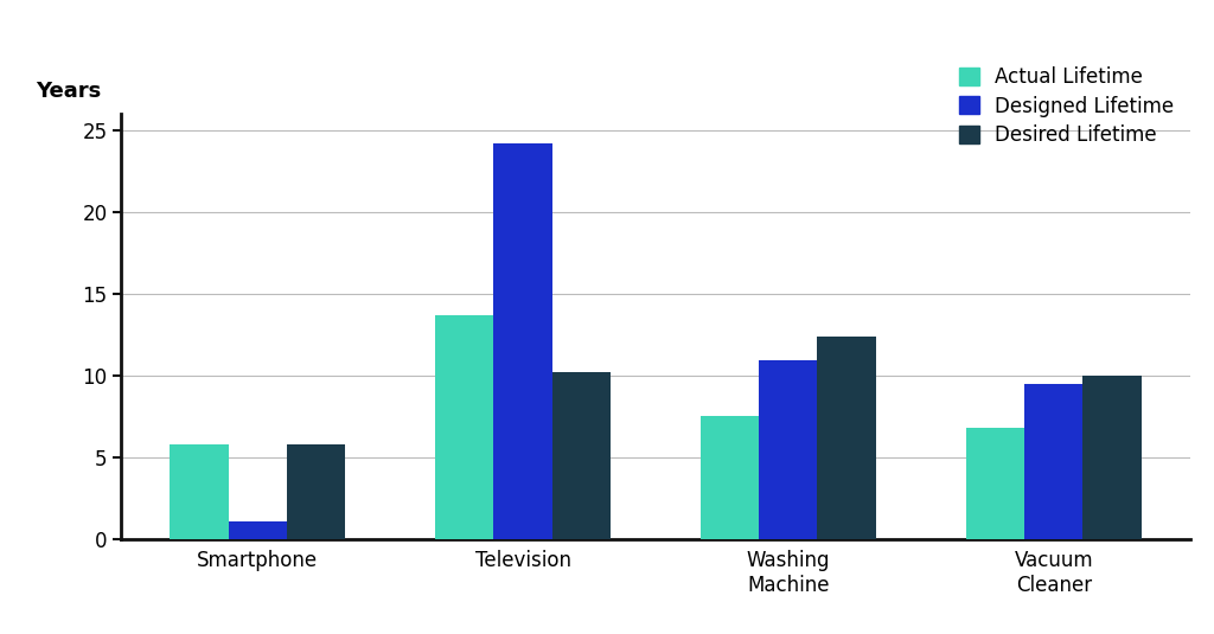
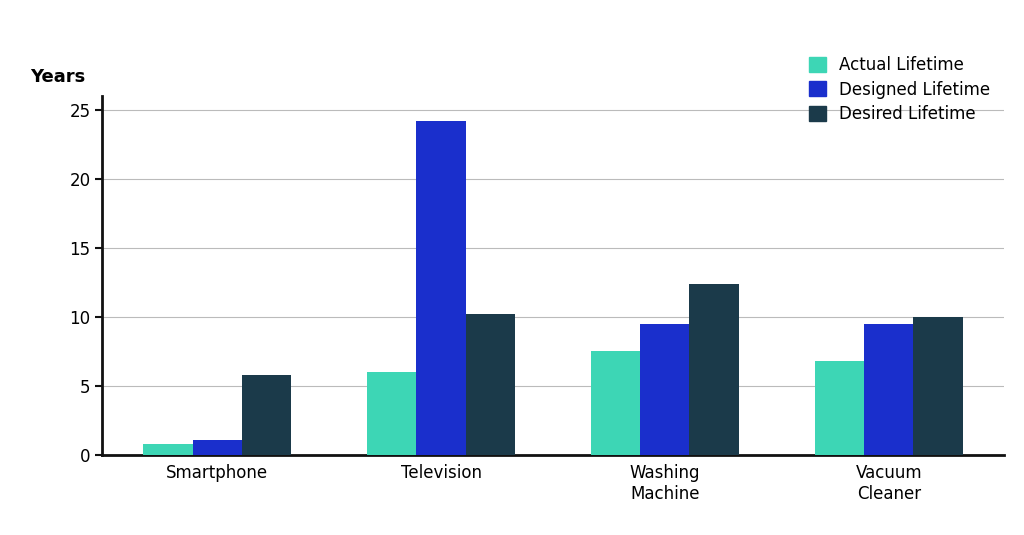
Actual Lifetime/Smartphone: 5.8 -> 0.8
Actual Lifetime/Television: 13.7 -> 6.0
Designed Lifetime/Washing Machine: 10.9 -> 9.5
